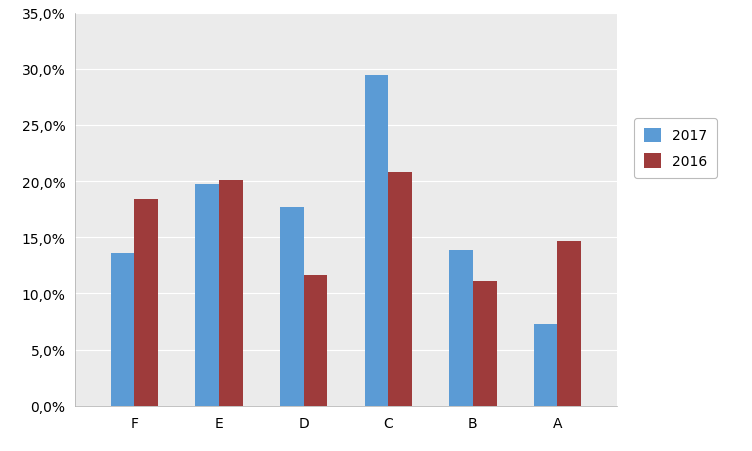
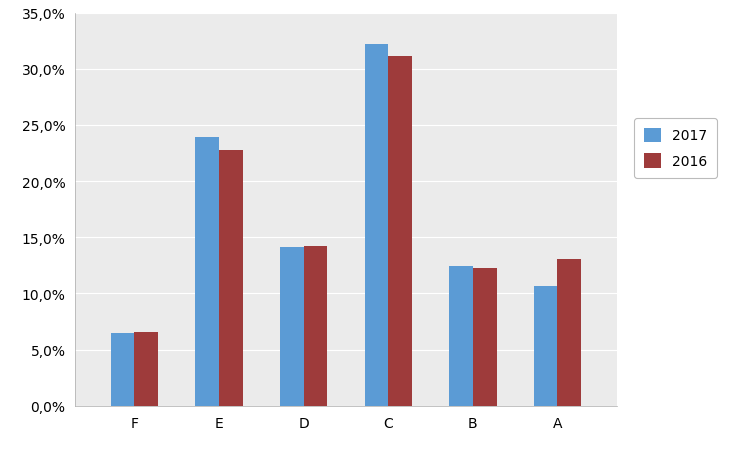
2017/F: 13,6% -> 6,5%
2016/F: 18,4% -> 6,6%
2017/E: 19,7% -> 23,9%
2016/E: 20,1% -> 22,8%
2017/D: 17,7% -> 14,1%
2016/D: 11,6% -> 14,2%
2017/C: 29,4% -> 32,2%
2016/C: 20,8% -> 31,1%
2017/B: 13,9% -> 12,4%
2016/B: 11,1% -> 12,3%
2017/A: 7,3% -> 10,7%
2016/A: 14,7% -> 13,1%
